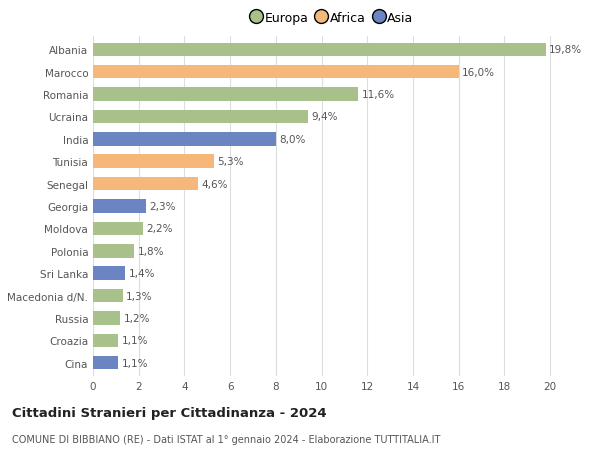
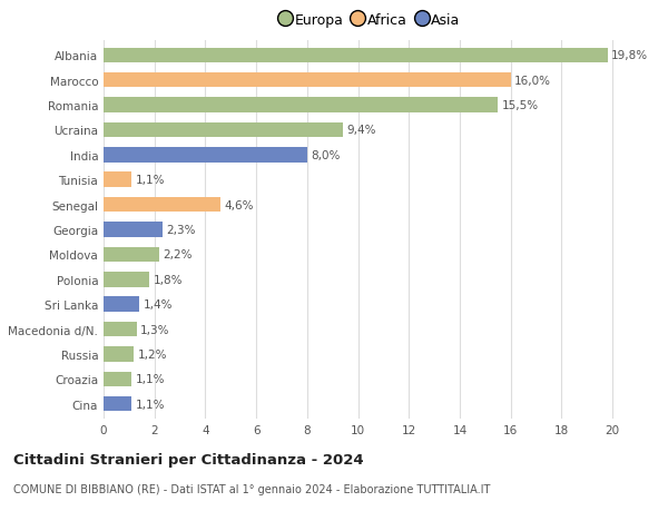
Romania: 11,6% -> 15,5%
Tunisia: 5,3% -> 1,1%
